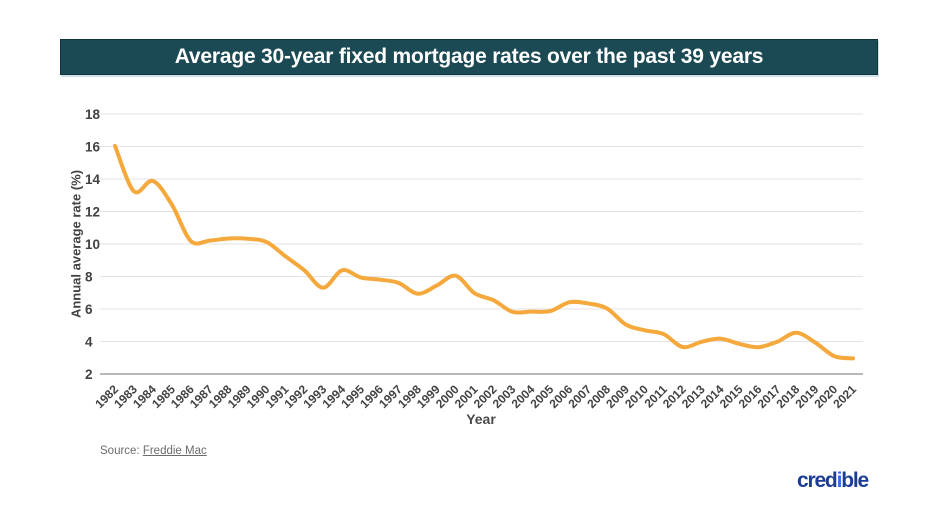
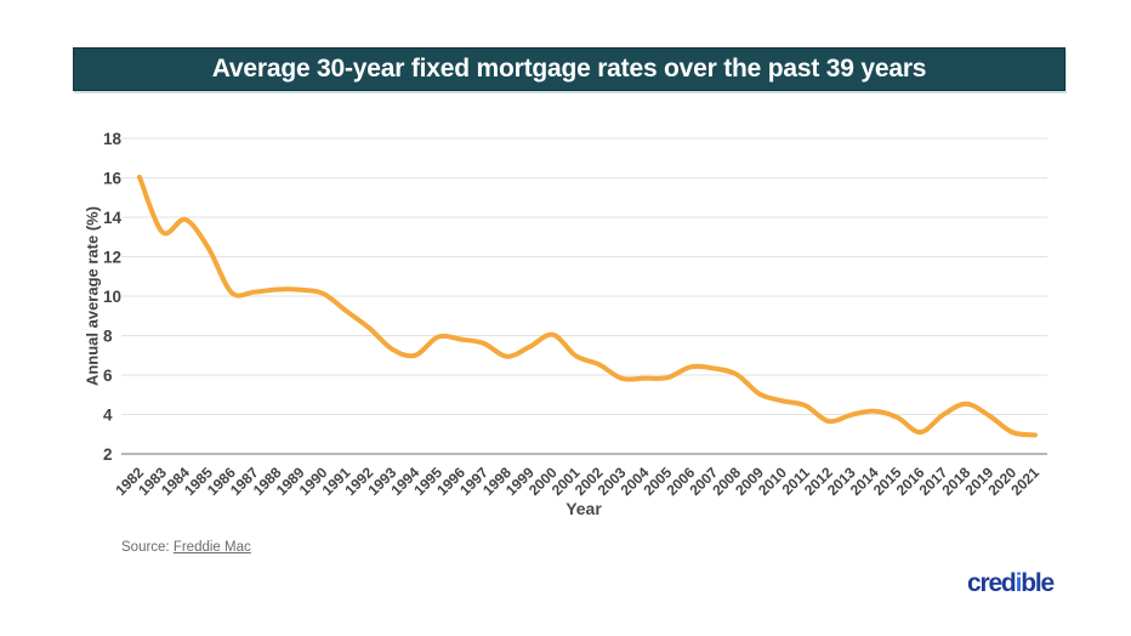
1994: 8.4 -> 7.0
2016: 3.6 -> 3.1
